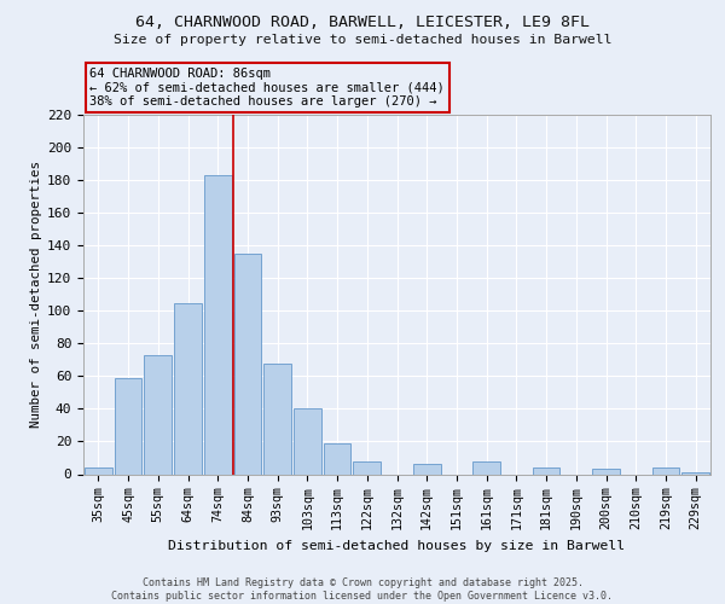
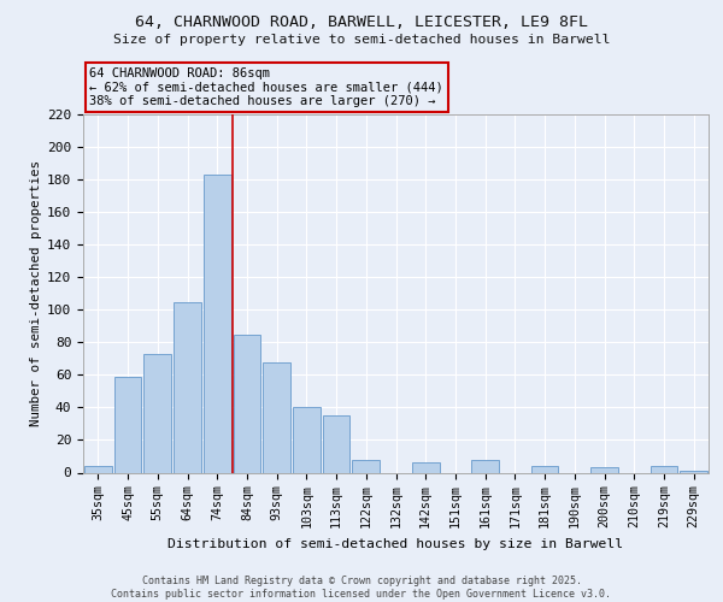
84sqm: 135 -> 85
113sqm: 19 -> 35
